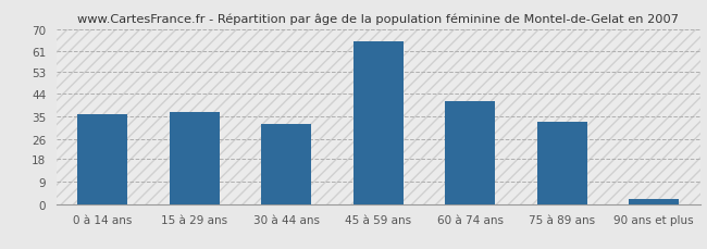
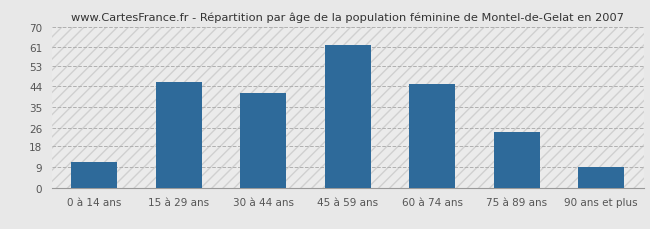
0 à 14 ans: 36 -> 11
15 à 29 ans: 37 -> 46
30 à 44 ans: 32 -> 41
45 à 59 ans: 65 -> 62
60 à 74 ans: 41 -> 45
75 à 89 ans: 33 -> 24
90 ans et plus: 2 -> 9
